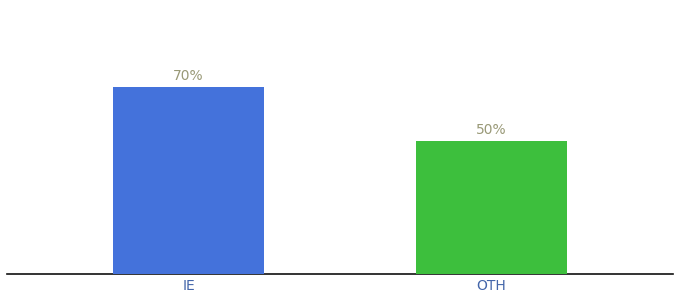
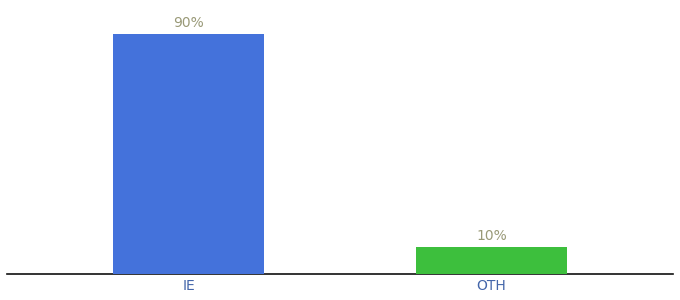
IE: 70% -> 90%
OTH: 50% -> 10%
